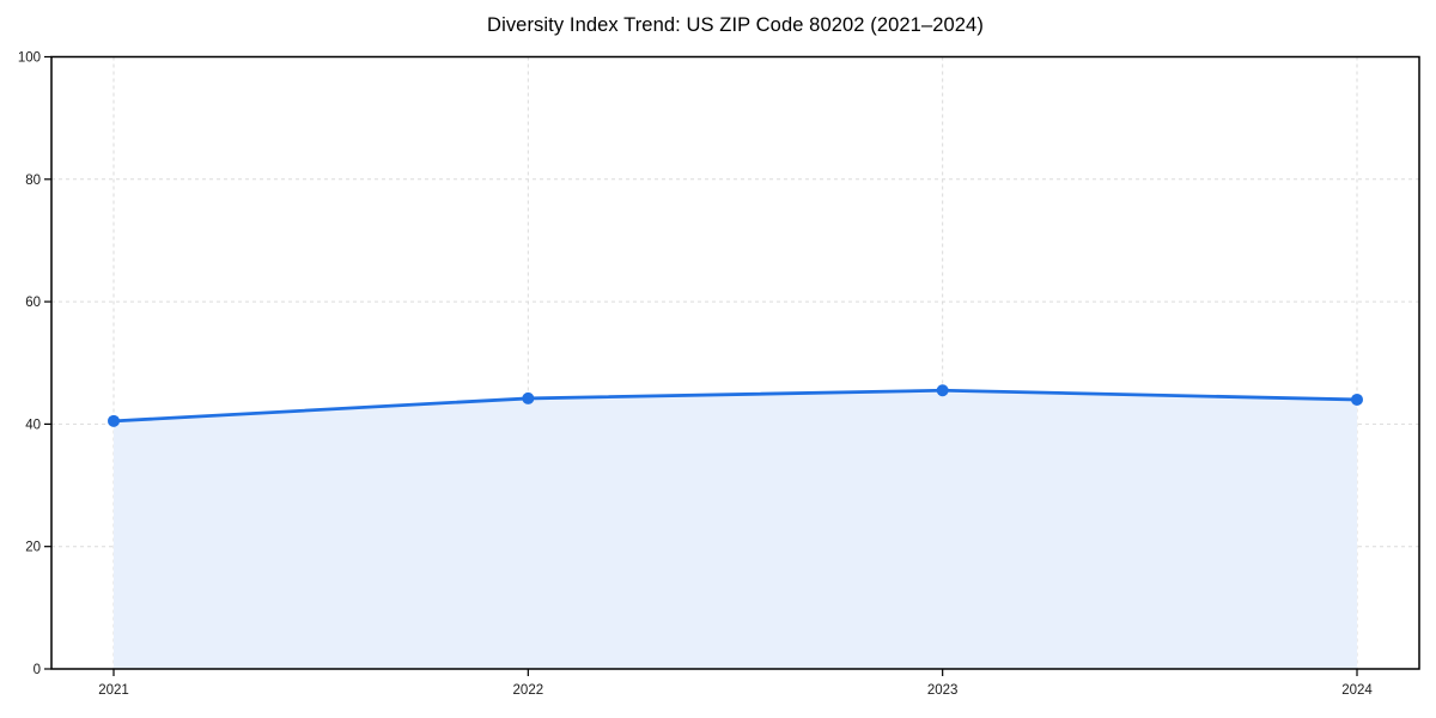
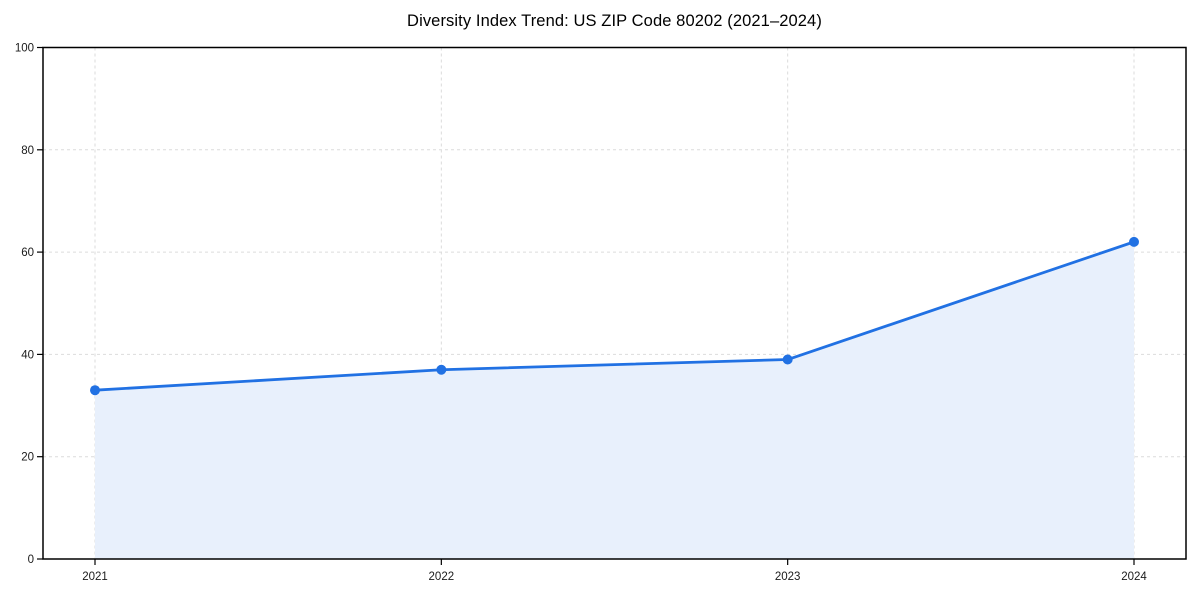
2021: 40 -> 33
2022: 44 -> 37
2023: 46 -> 39
2024: 44 -> 62
